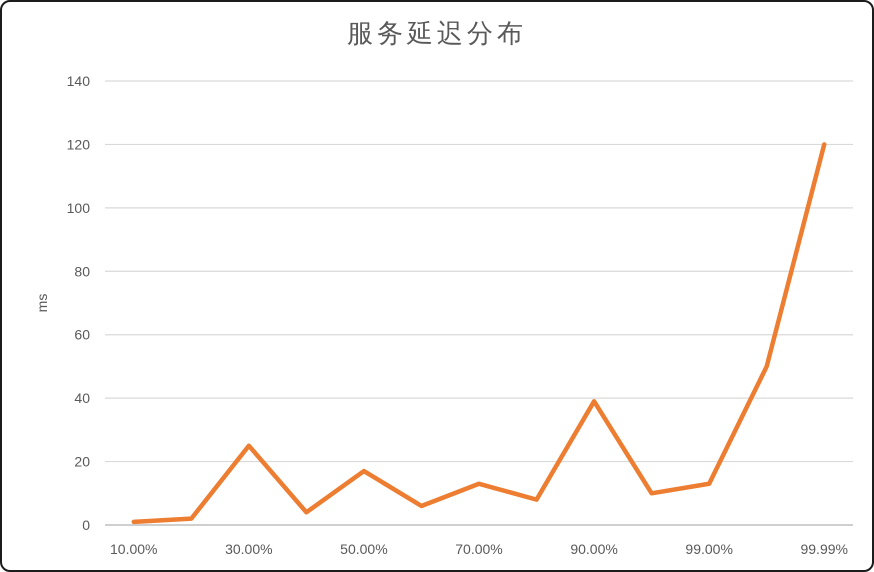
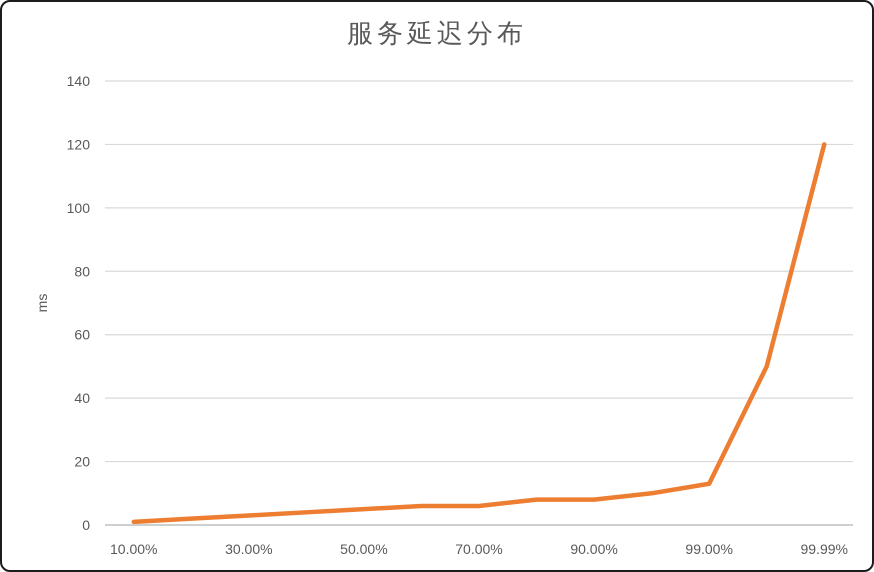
30.00%: 25 -> 3
50.00%: 17 -> 5
70.00%: 13 -> 6
90.00%: 39 -> 8
